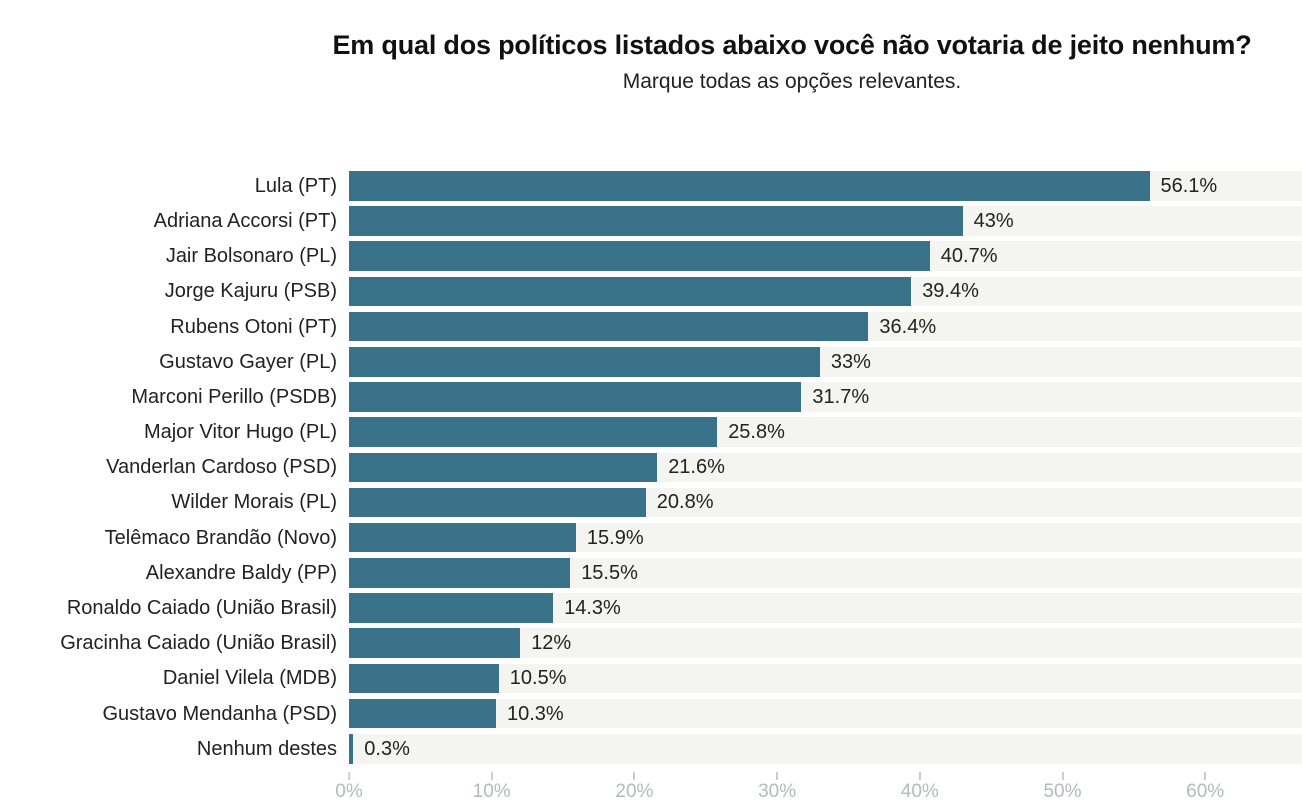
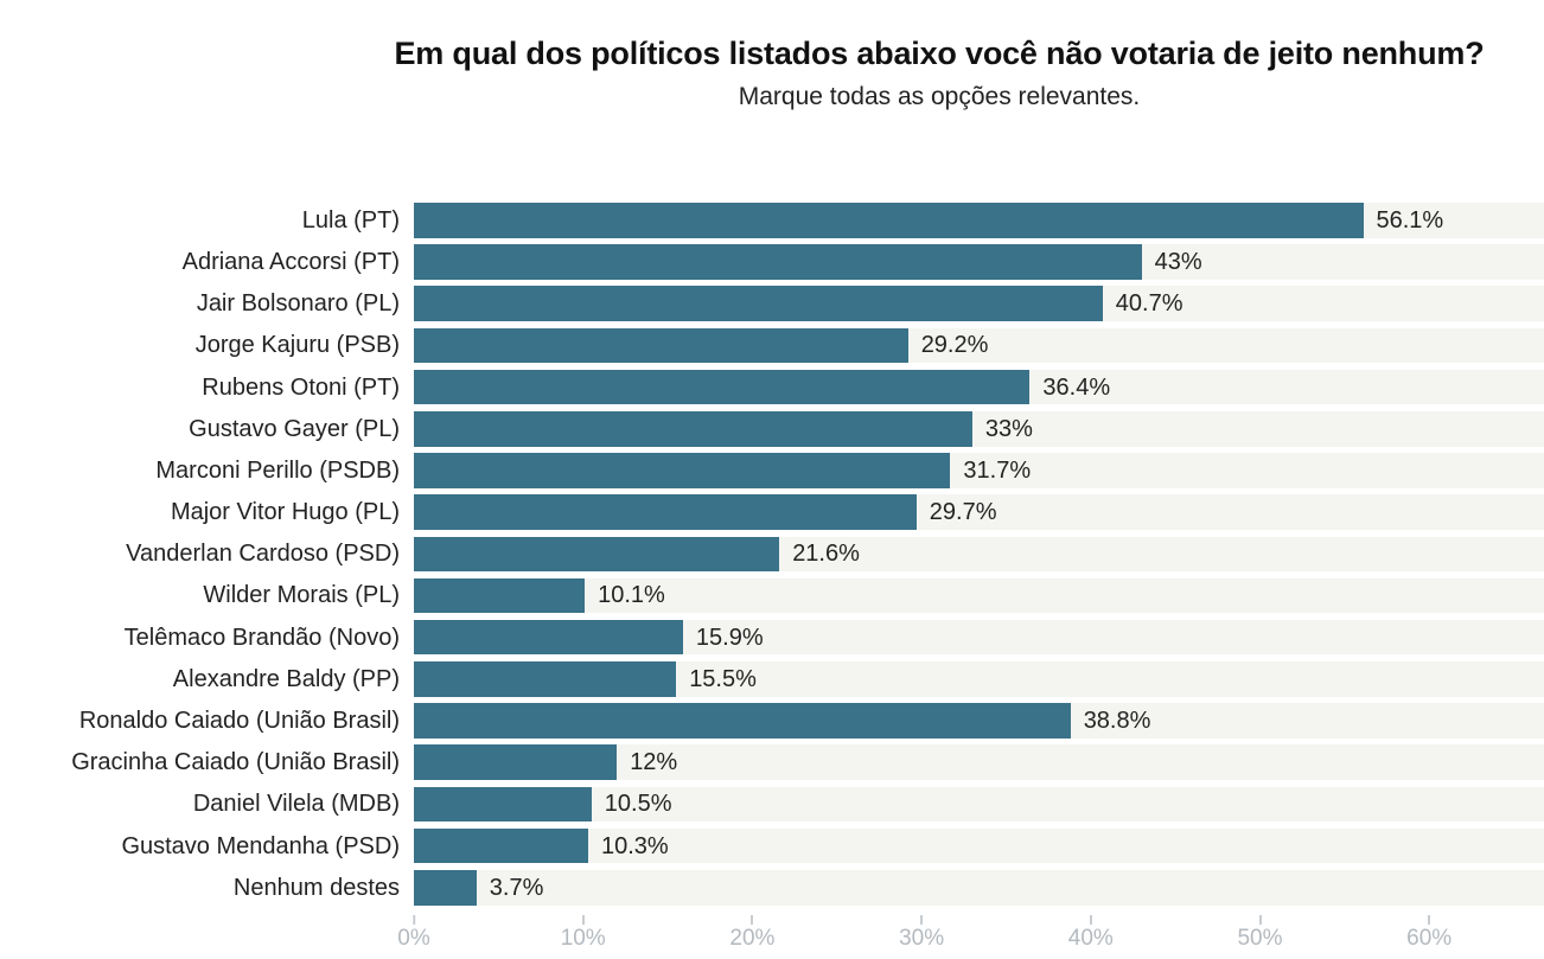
Jorge Kajuru (PSB): 39.4% -> 29.2%
Major Vitor Hugo (PL): 25.8% -> 29.7%
Wilder Morais (PL): 20.8% -> 10.1%
Ronaldo Caiado (União Brasil): 14.3% -> 38.8%
Nenhum destes: 0.3% -> 3.7%
